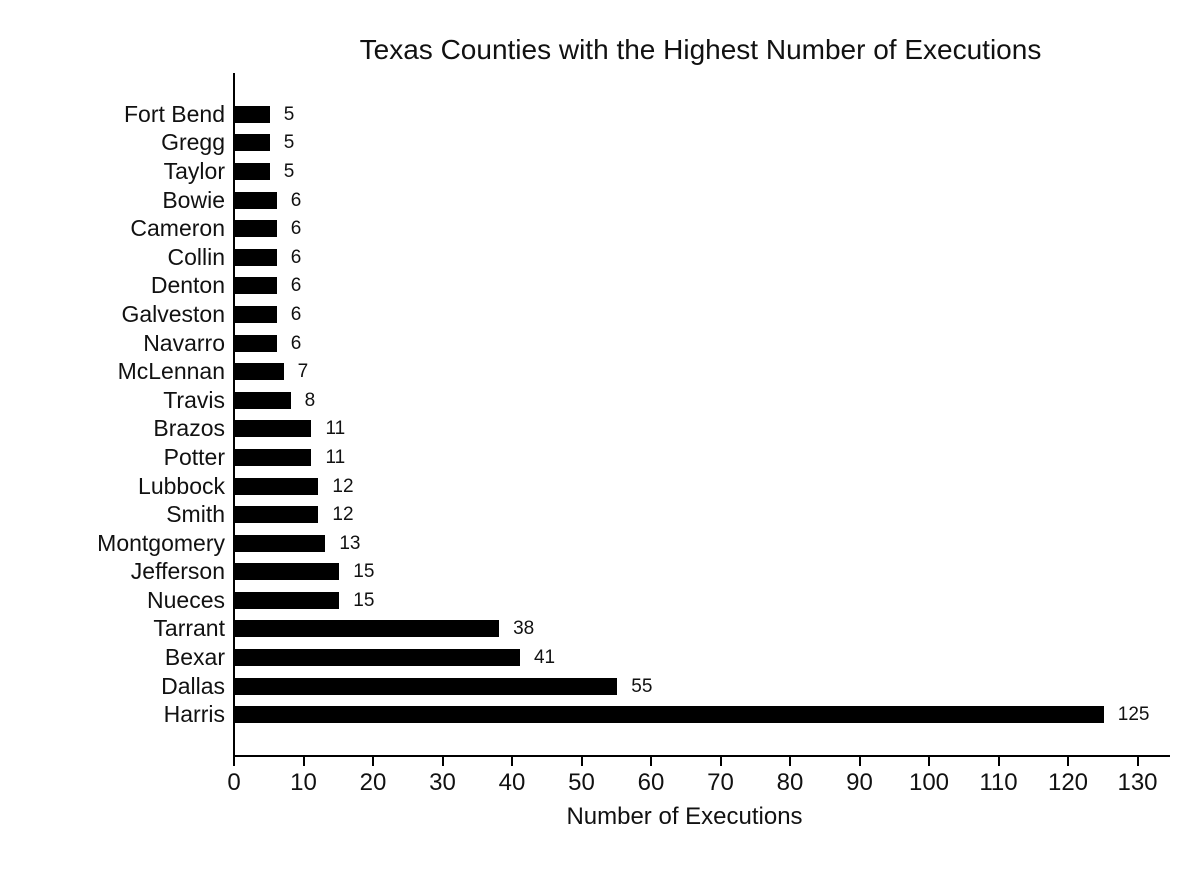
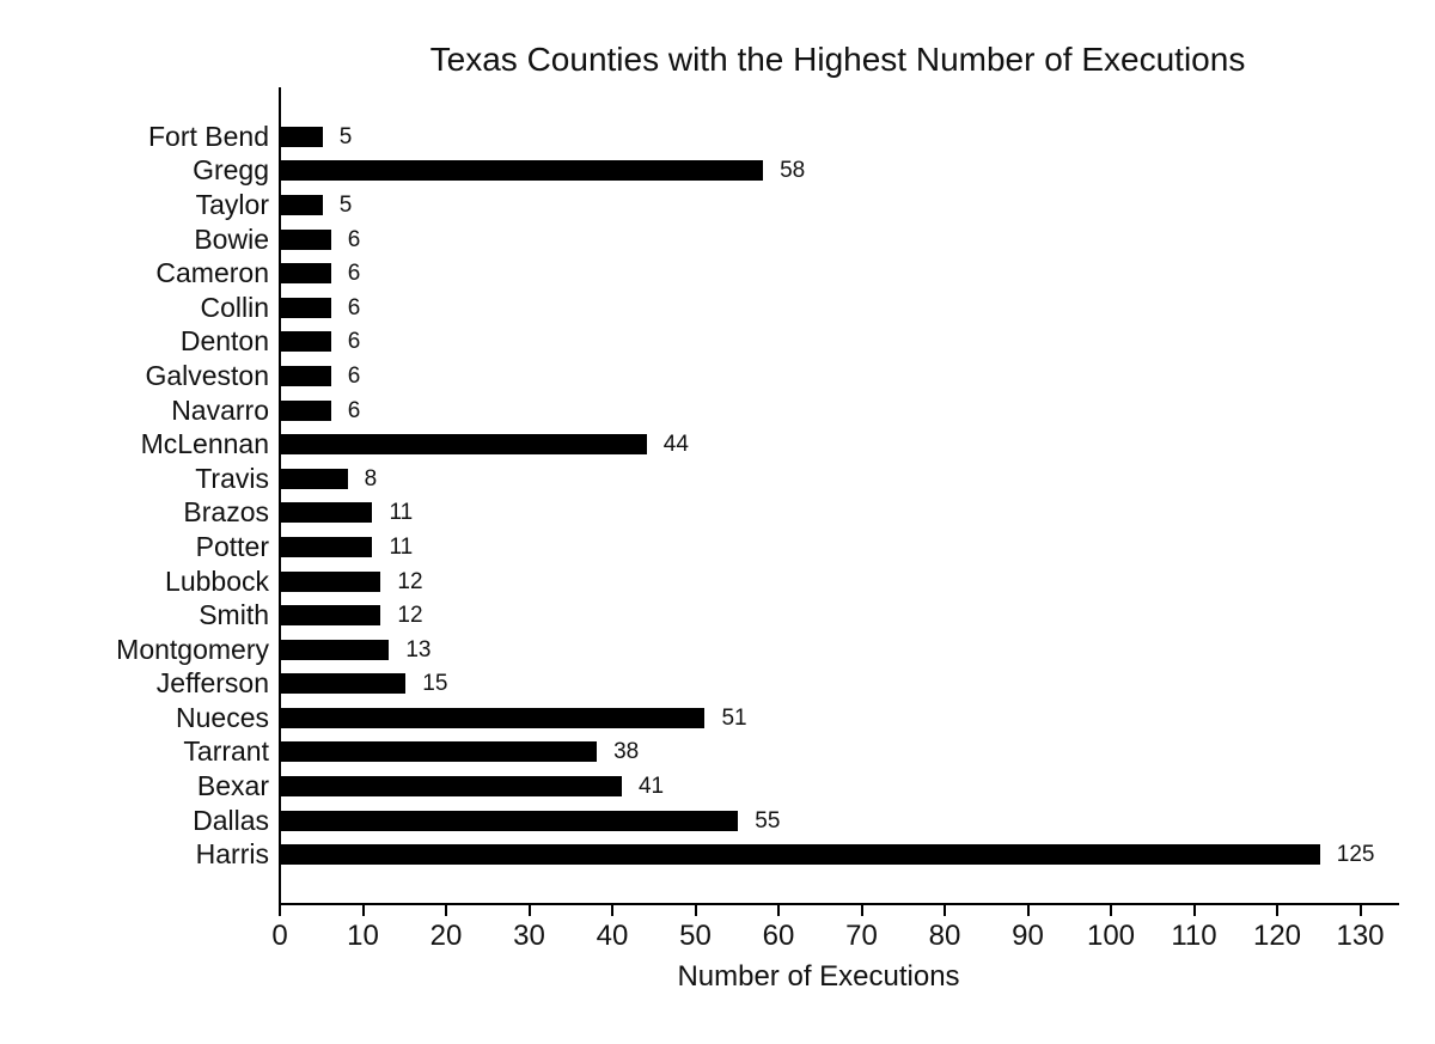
Gregg: 5 -> 58
McLennan: 7 -> 44
Nueces: 15 -> 51
